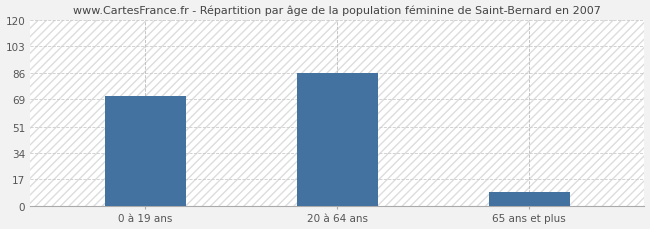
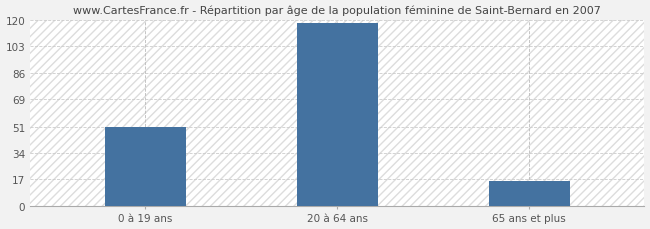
0 à 19 ans: 71 -> 51
20 à 64 ans: 86 -> 118
65 ans et plus: 9 -> 16
